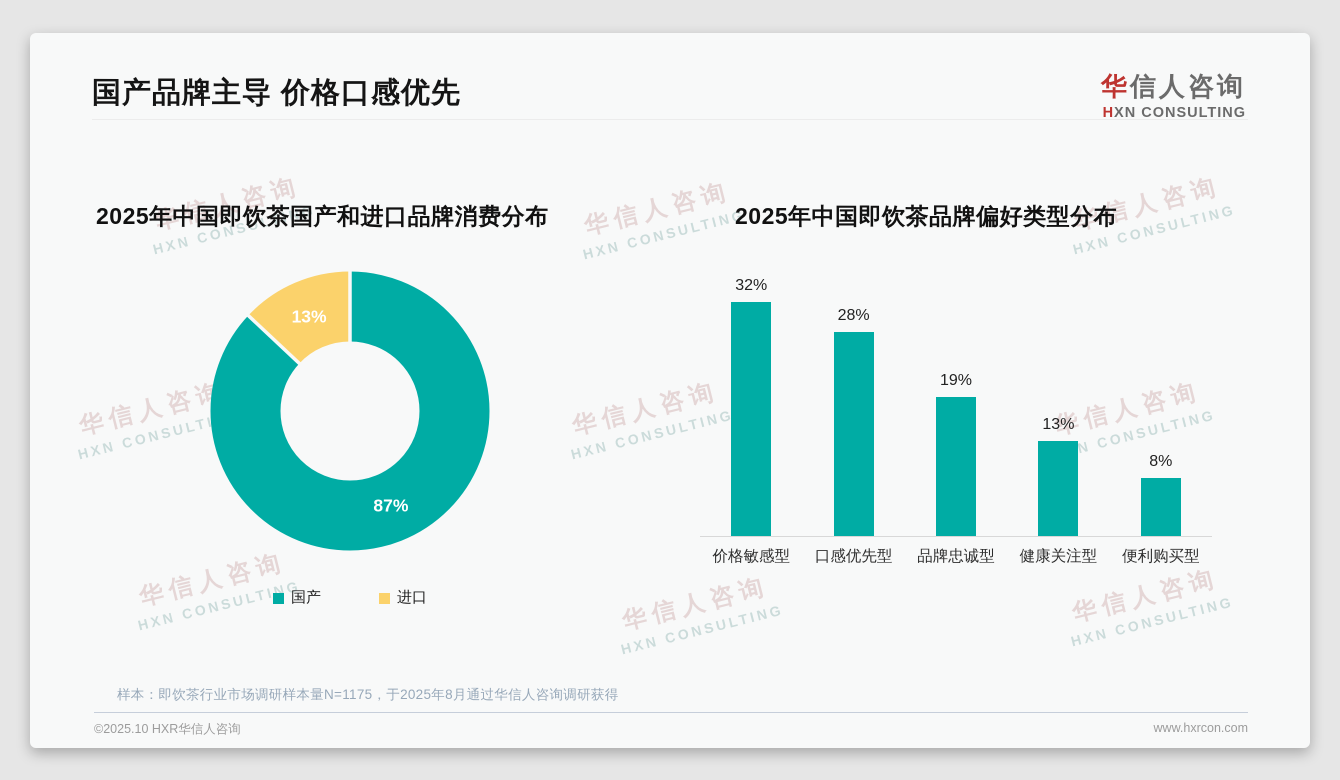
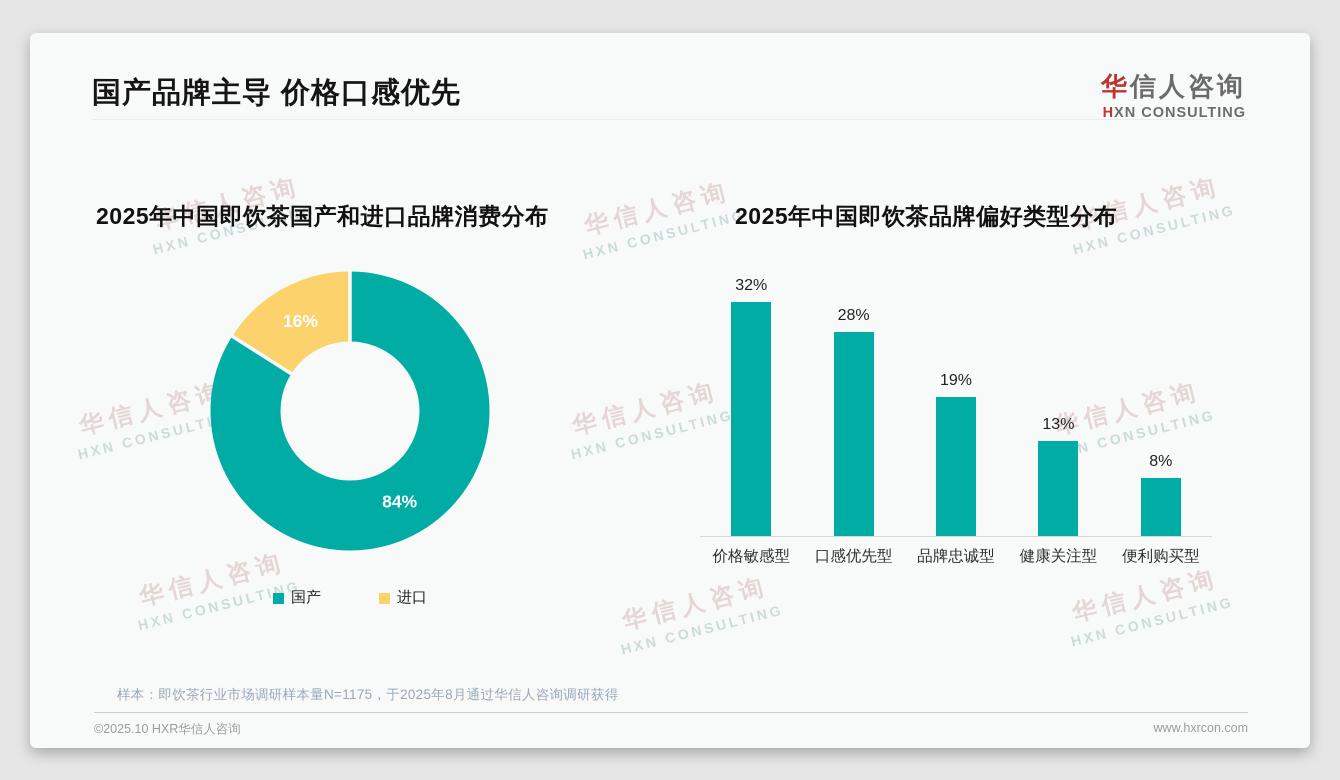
2025年中国即饮茶国产和进口品牌消费分布/国产: 87% -> 84%
2025年中国即饮茶国产和进口品牌消费分布/进口: 13% -> 16%
